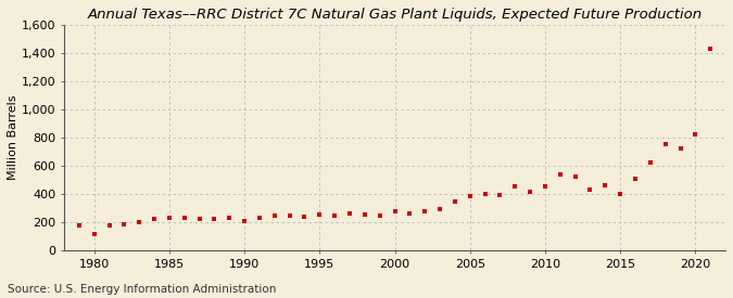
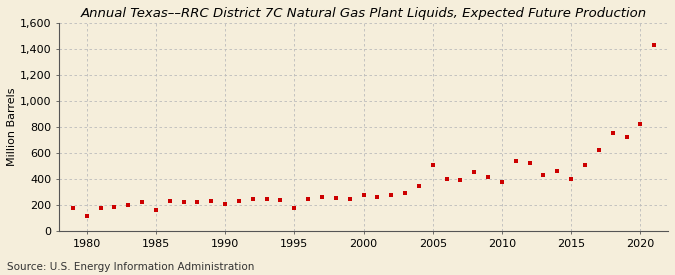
1985: 240 -> 160
1995: 260 -> 180
2005: 380 -> 510
2010: 450 -> 380
